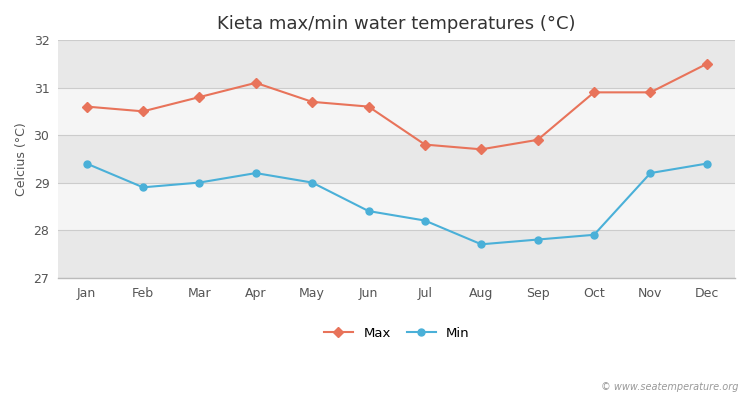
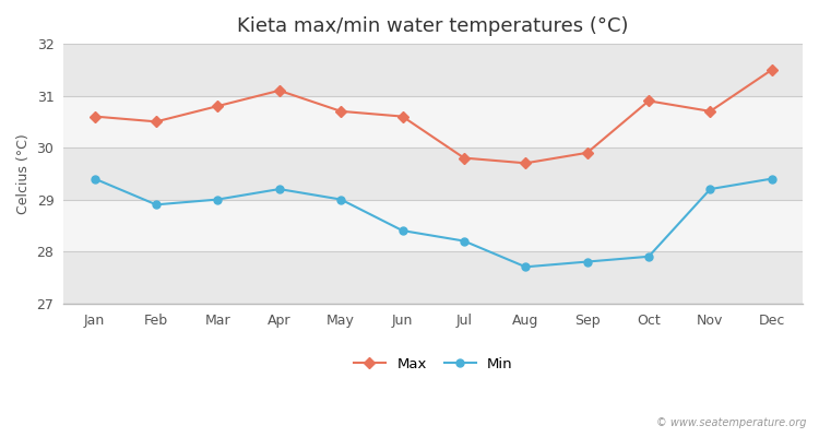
Max/Nov: 30.9 -> 30.7
